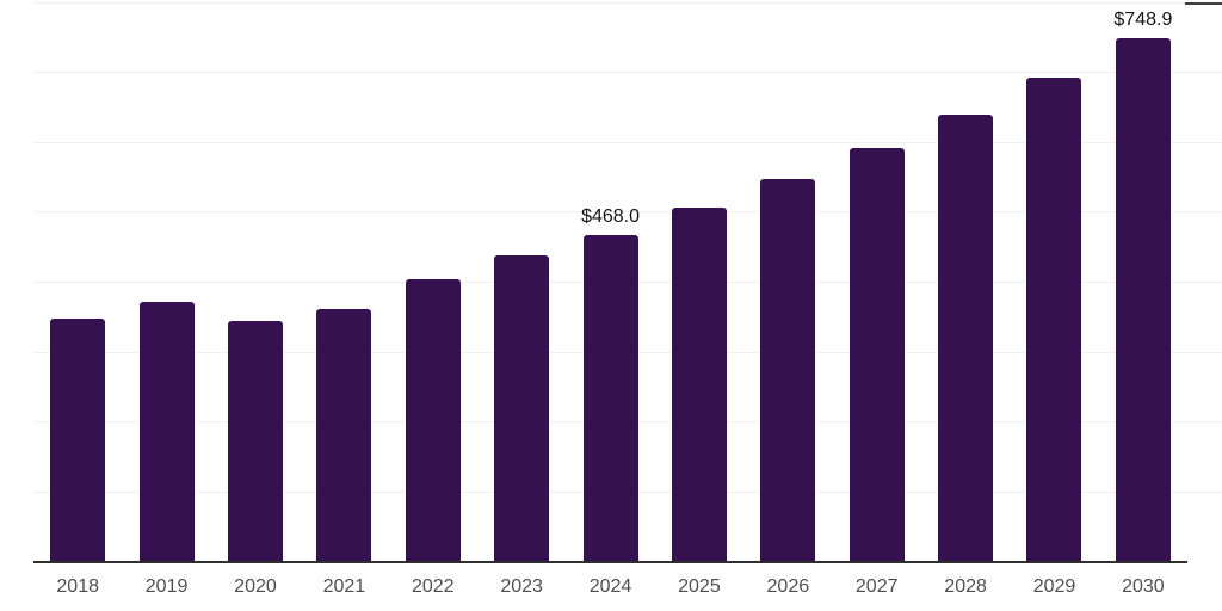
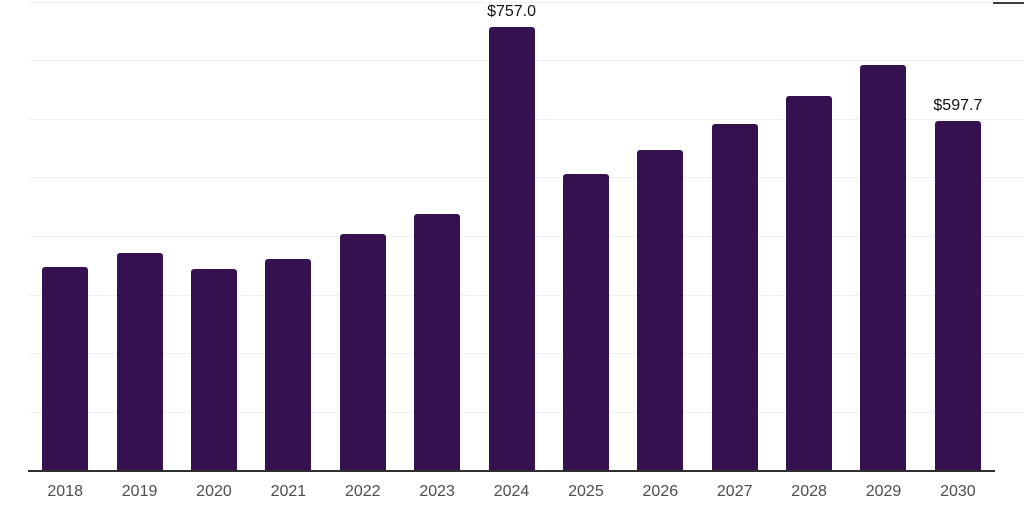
2024: $468.0 -> $757.0
2030: $748.9 -> $597.7
